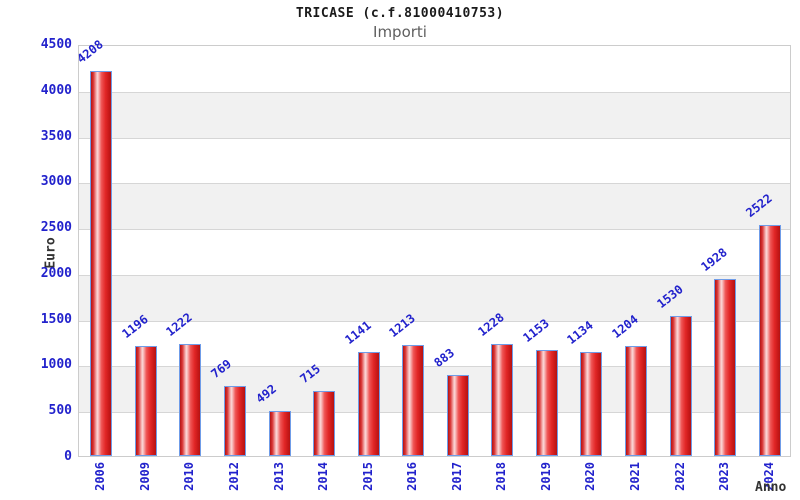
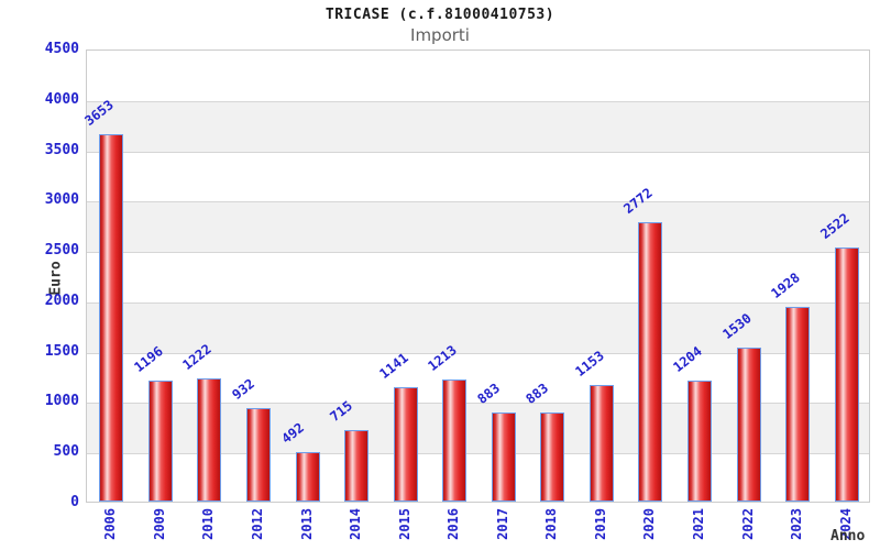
2006: 4208 -> 3653
2012: 769 -> 932
2018: 1228 -> 883
2020: 1134 -> 2772
